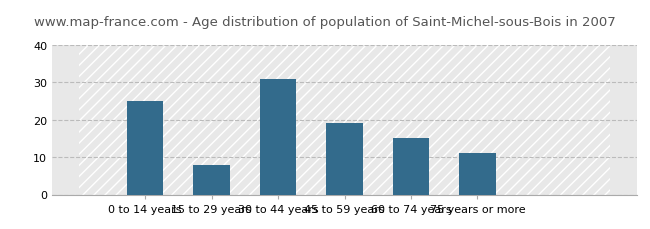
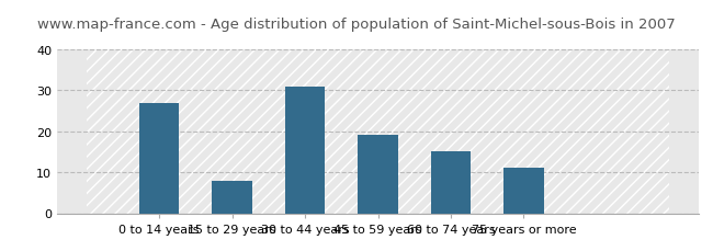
0 to 14 years: 25 -> 27
